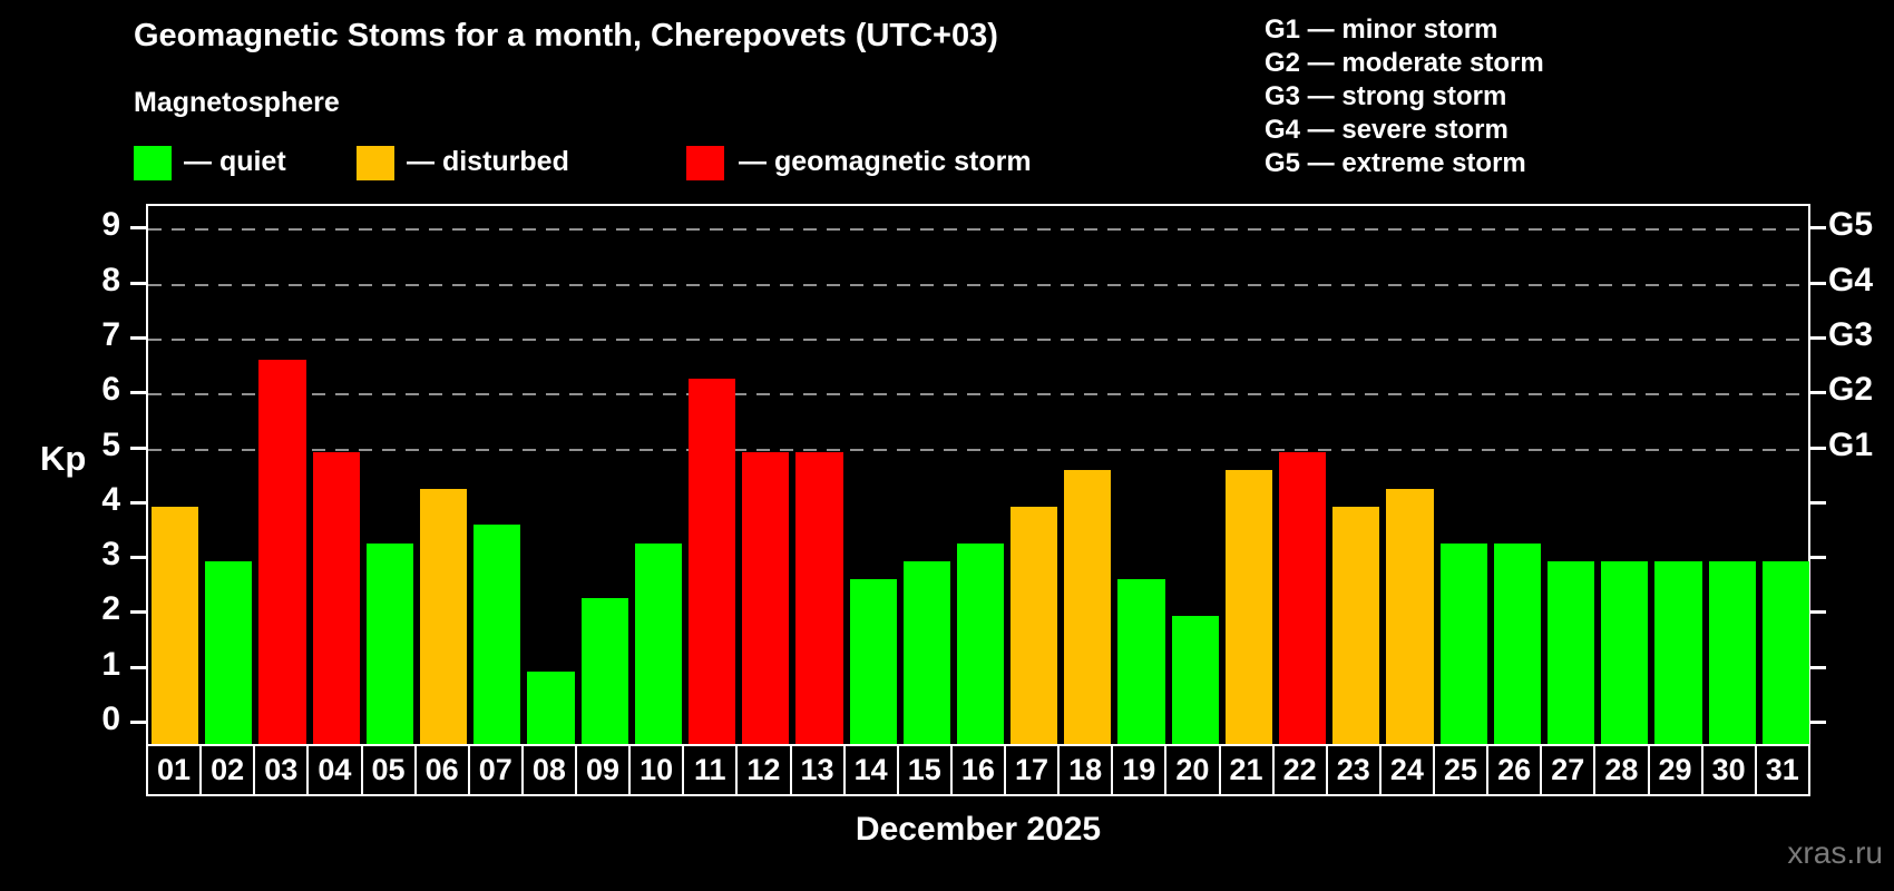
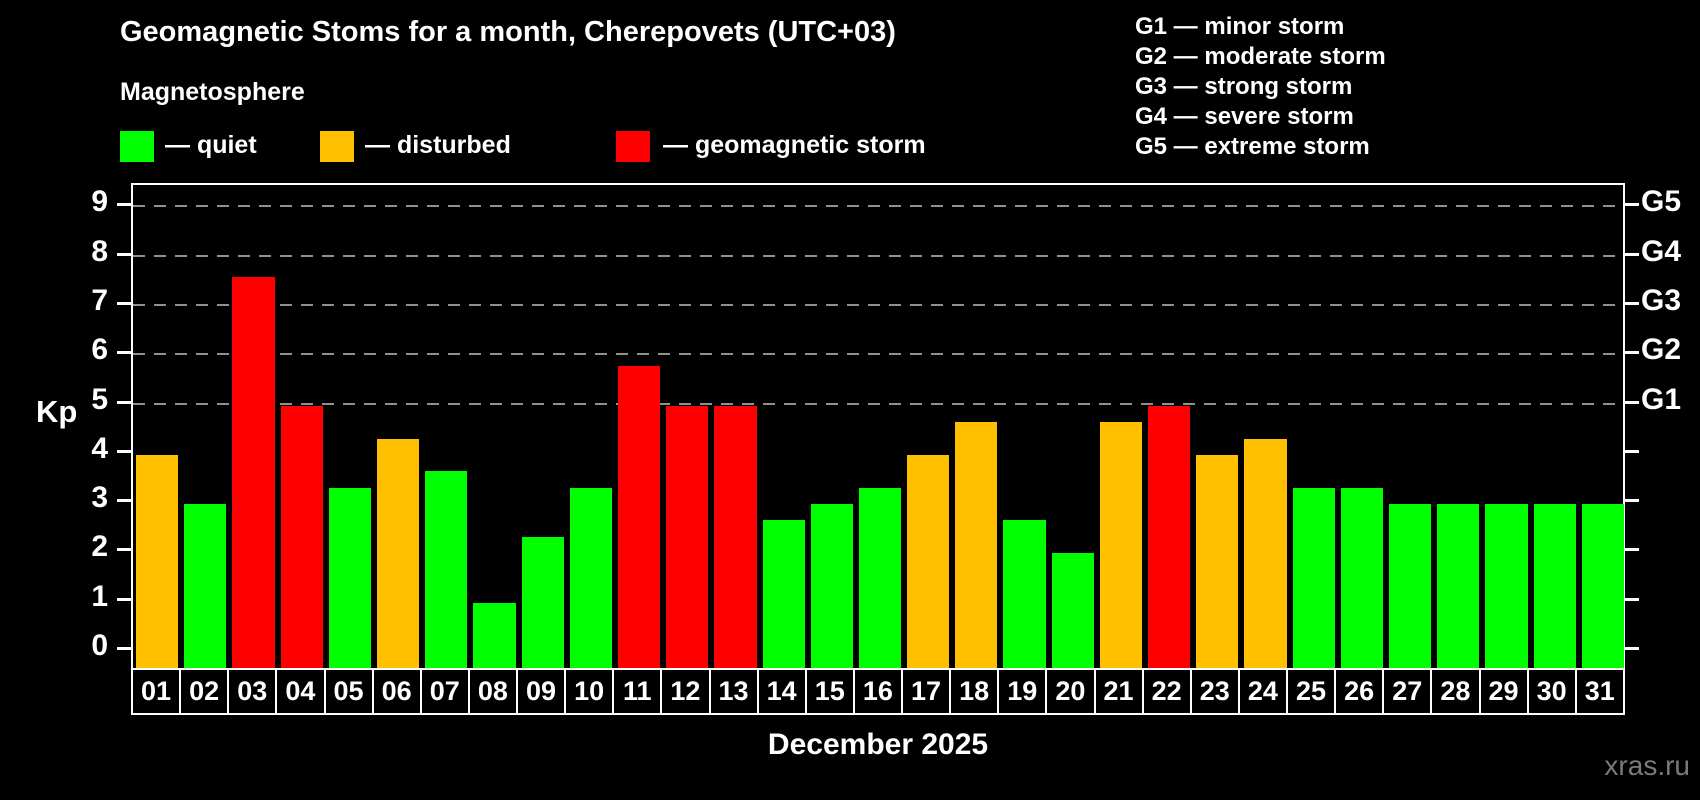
03: 6.7 -> 7.6
11: 6.3 -> 5.8
